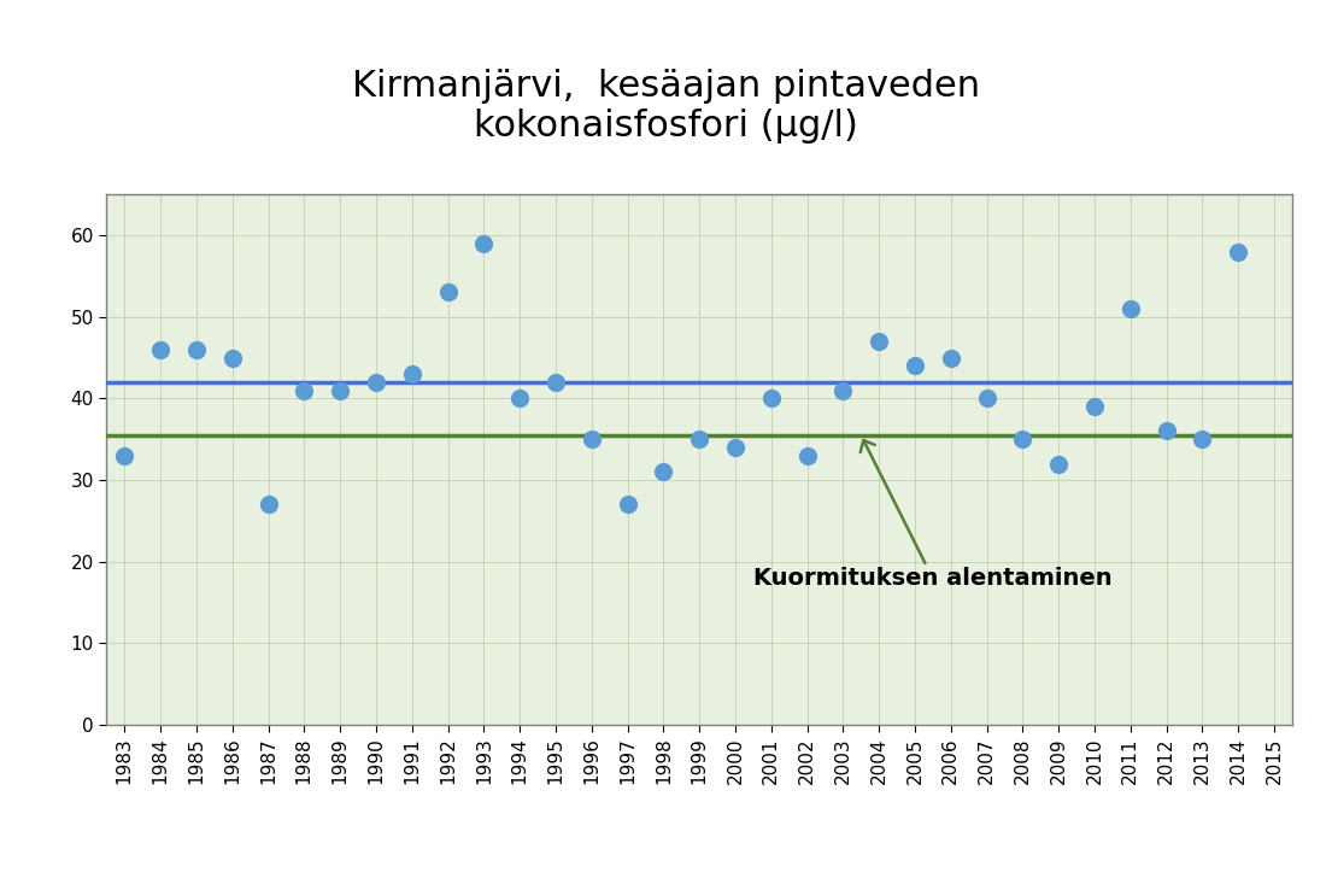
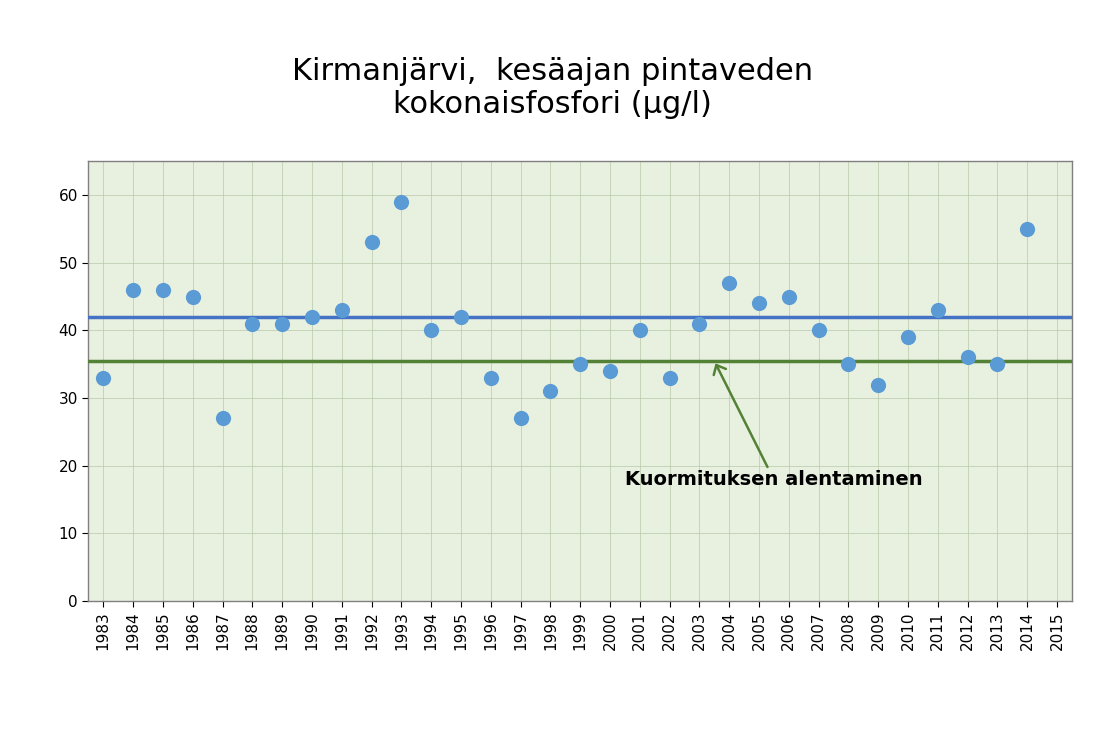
1996: 35 -> 33
2011: 51 -> 43
2014: 58 -> 55
